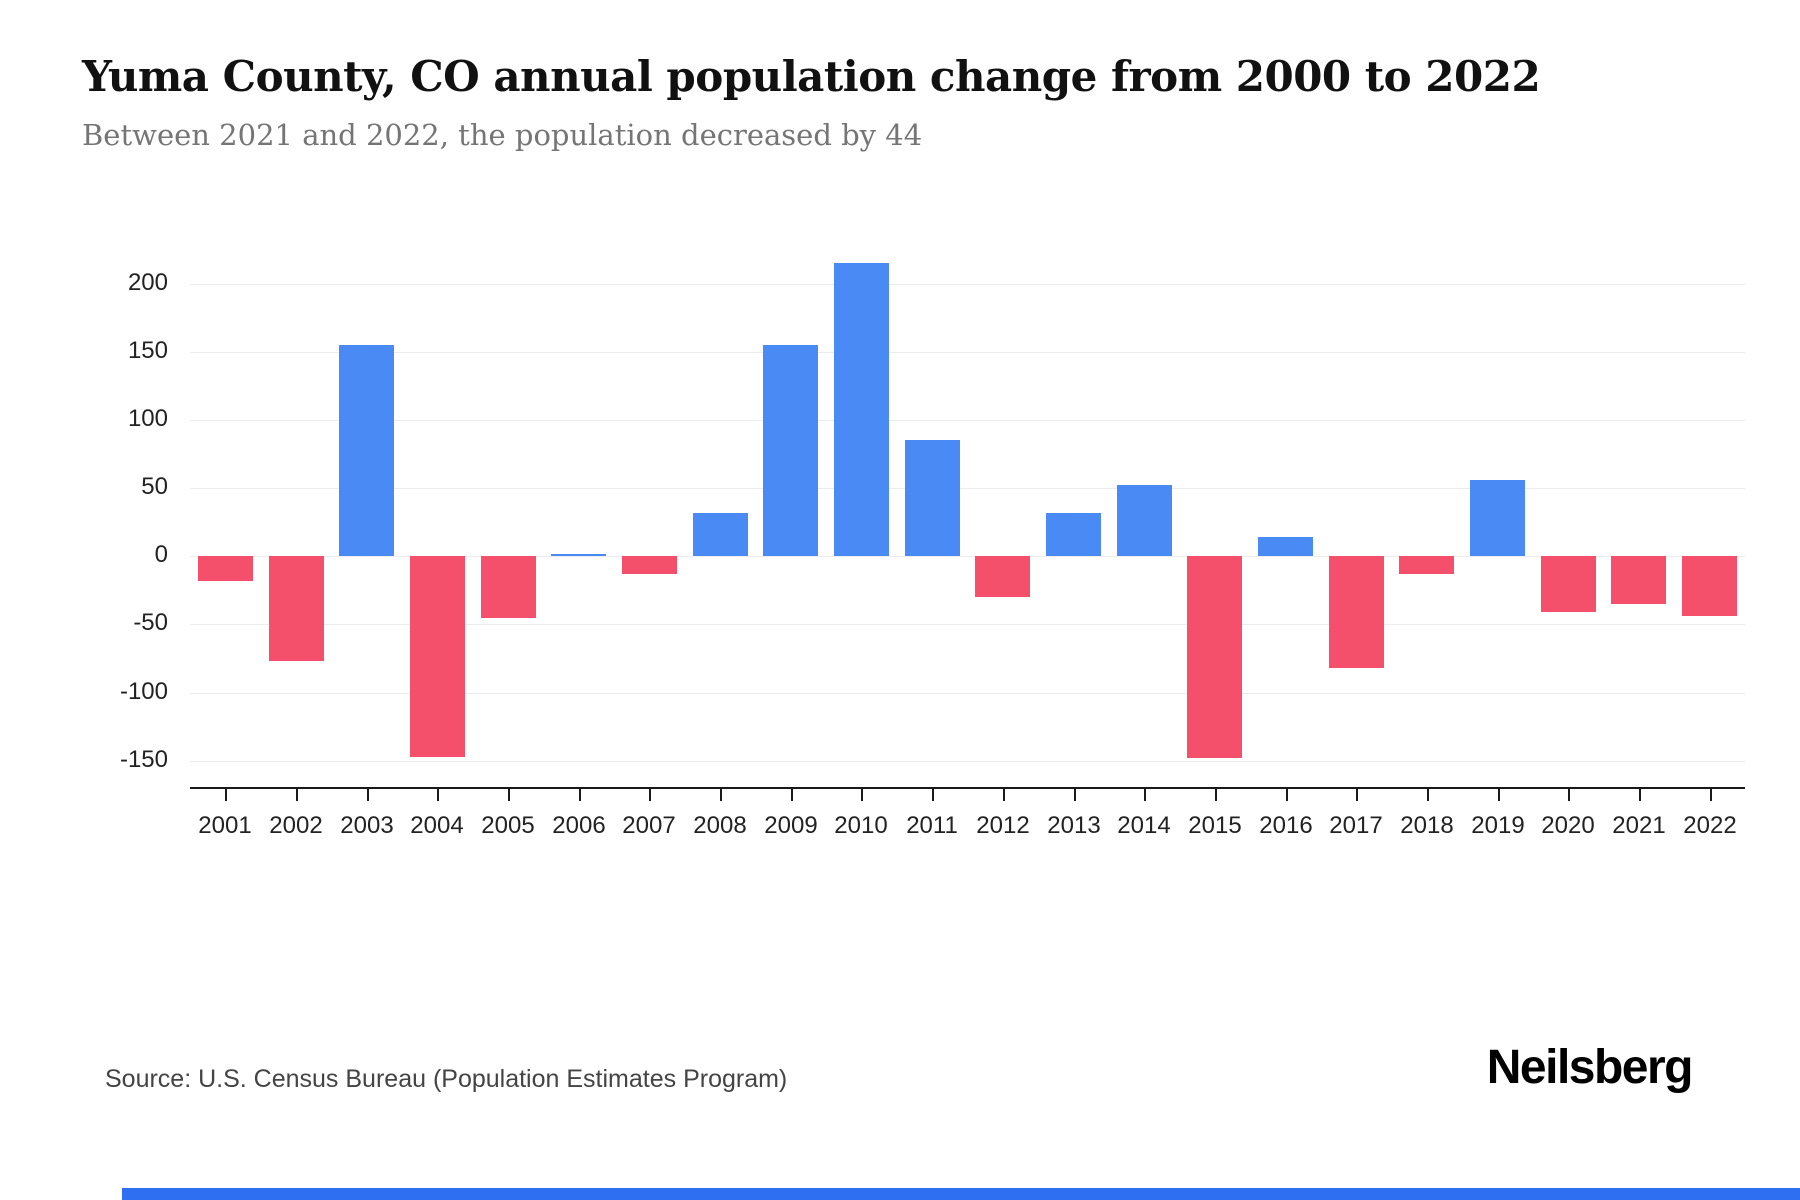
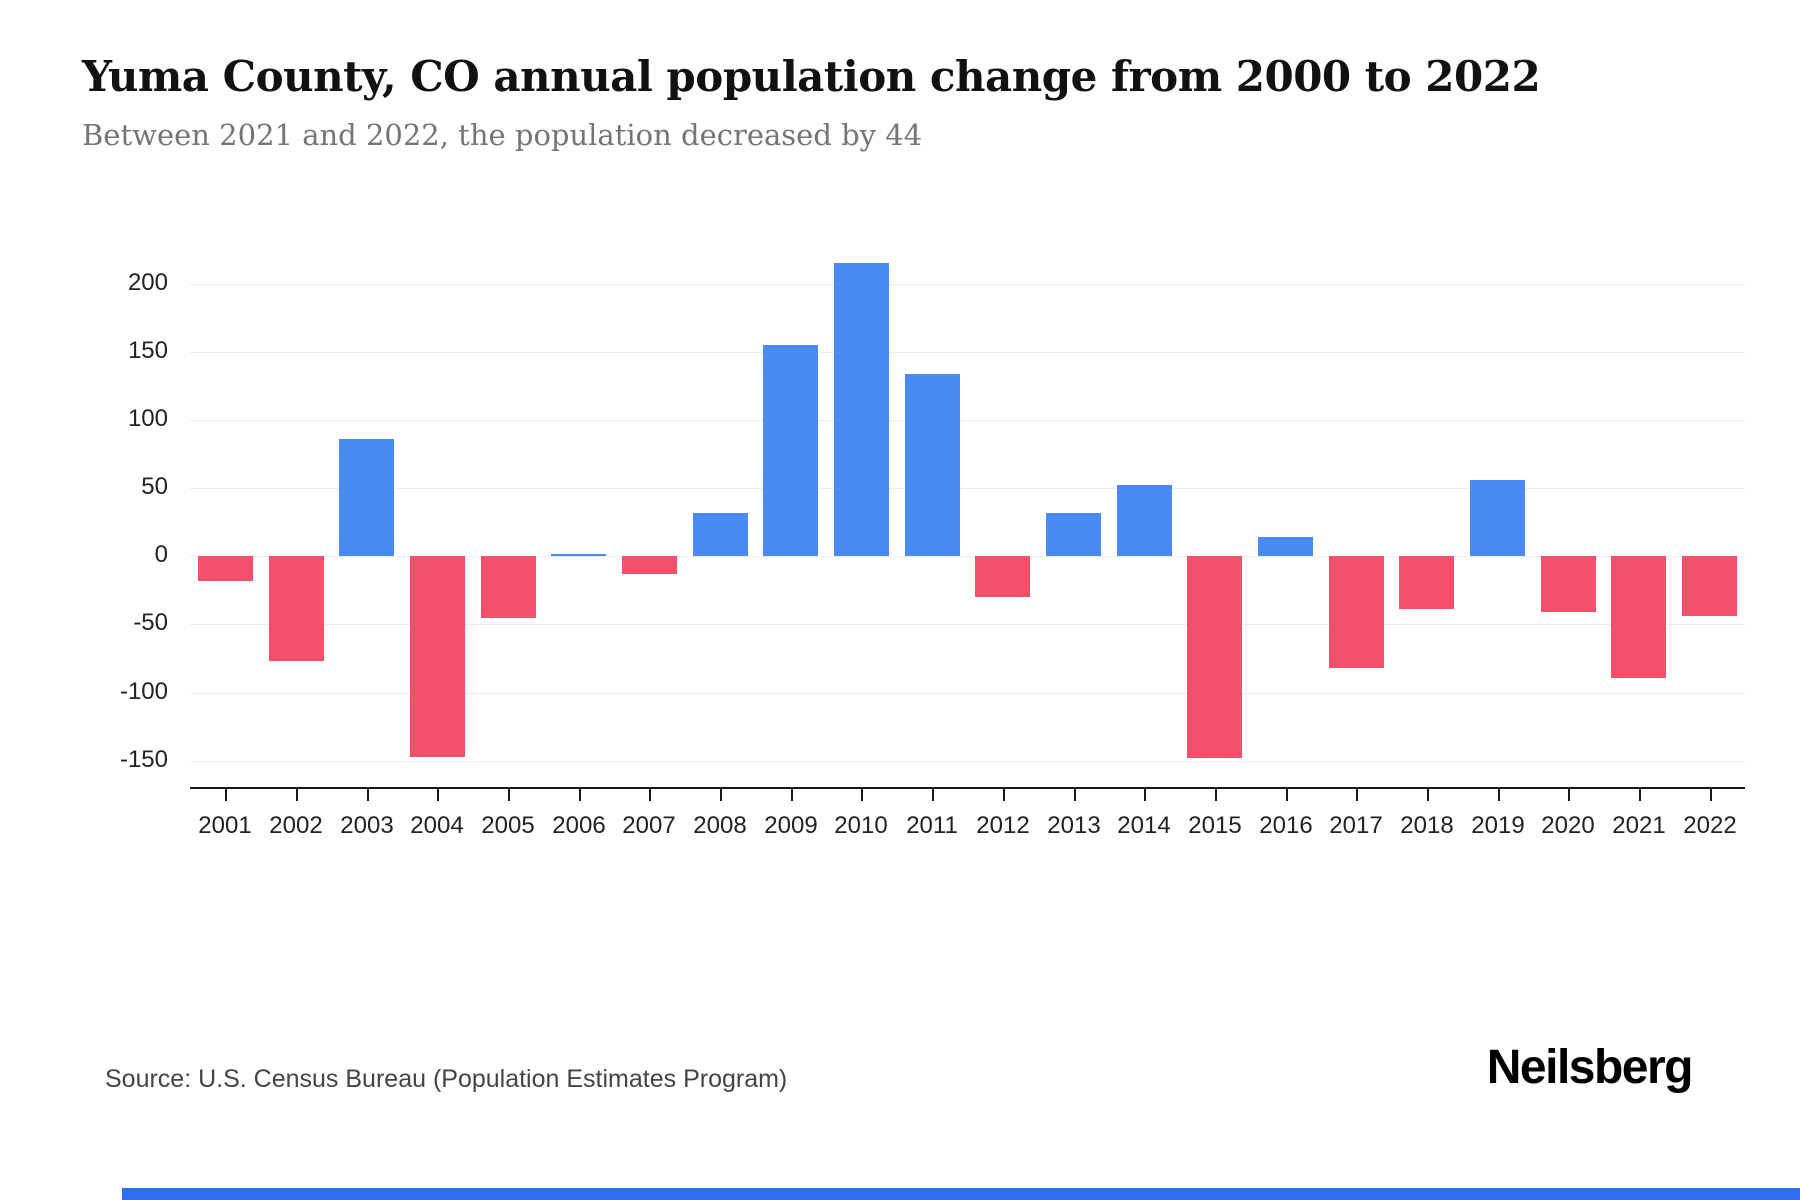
2003: 155 -> 86
2011: 85 -> 134
2018: -13 -> -39
2021: -35 -> -89
